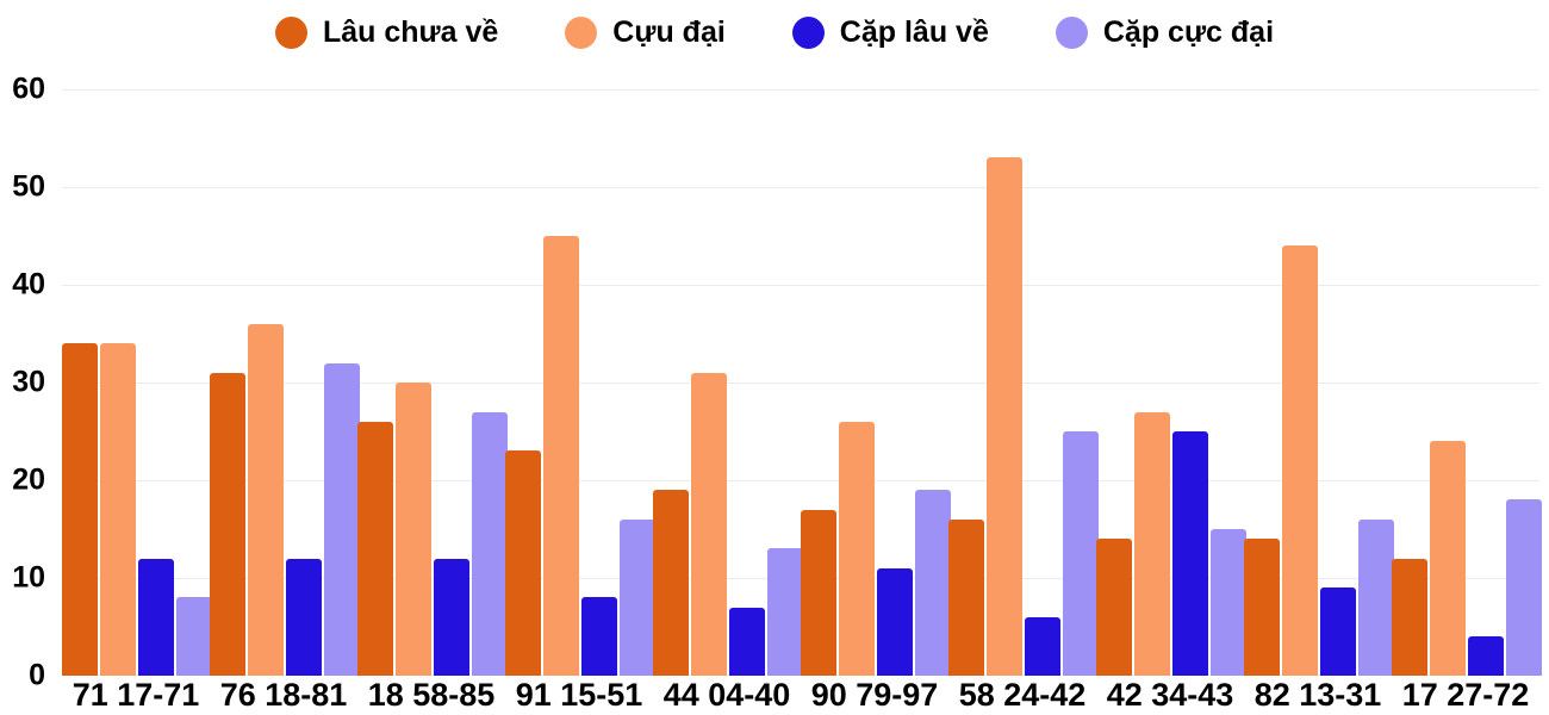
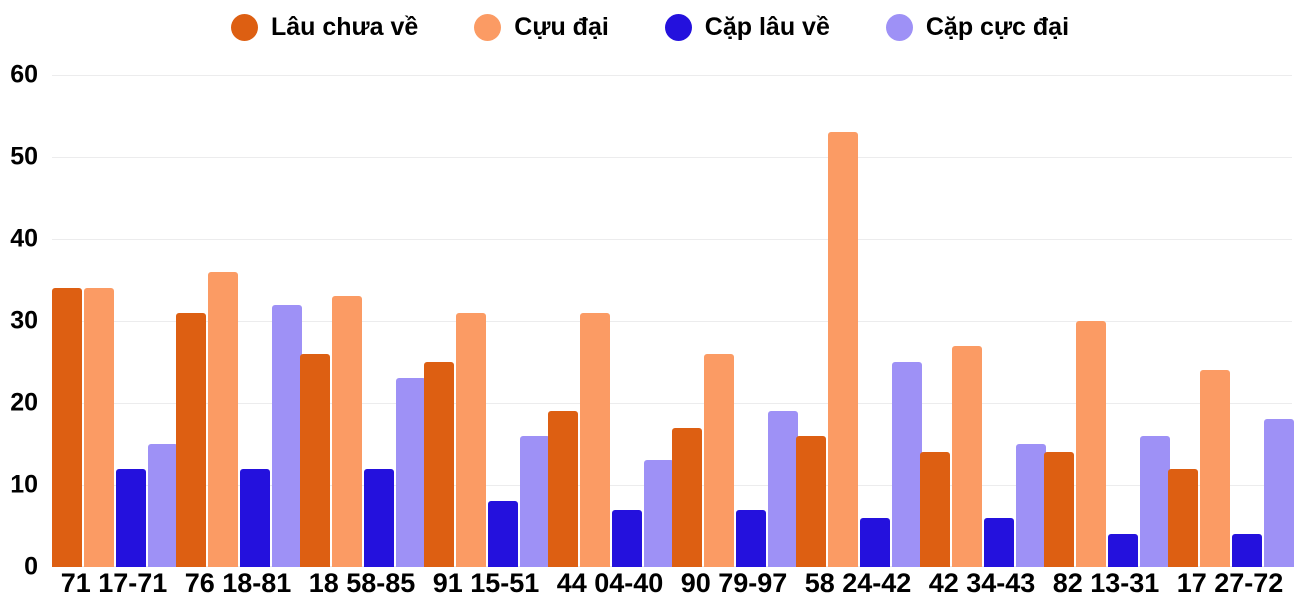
Cặp cực đại/71 17-71: 8 -> 15
Cựu đại/18 58-85: 30 -> 33
Cặp cực đại/18 58-85: 27 -> 23
Lâu chưa về/91 15-51: 23 -> 25
Cựu đại/91 15-51: 45 -> 31
Cặp lâu về/90 79-97: 11 -> 7
Cặp lâu về/42 34-43: 25 -> 6
Cựu đại/82 13-31: 44 -> 30
Cặp lâu về/82 13-31: 9 -> 4
